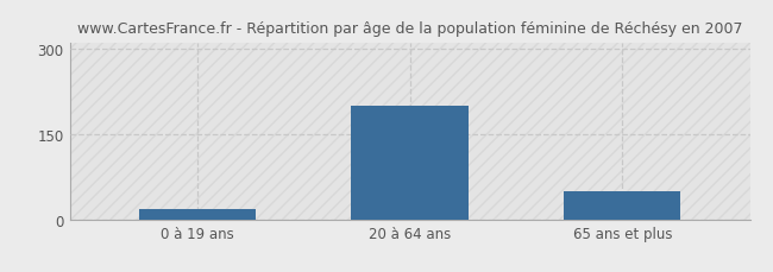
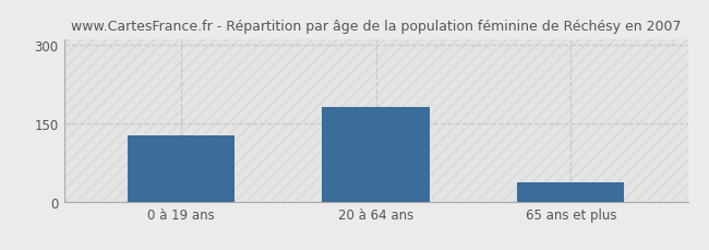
0 à 19 ans: 20 -> 128
20 à 64 ans: 200 -> 182
65 ans et plus: 50 -> 38
